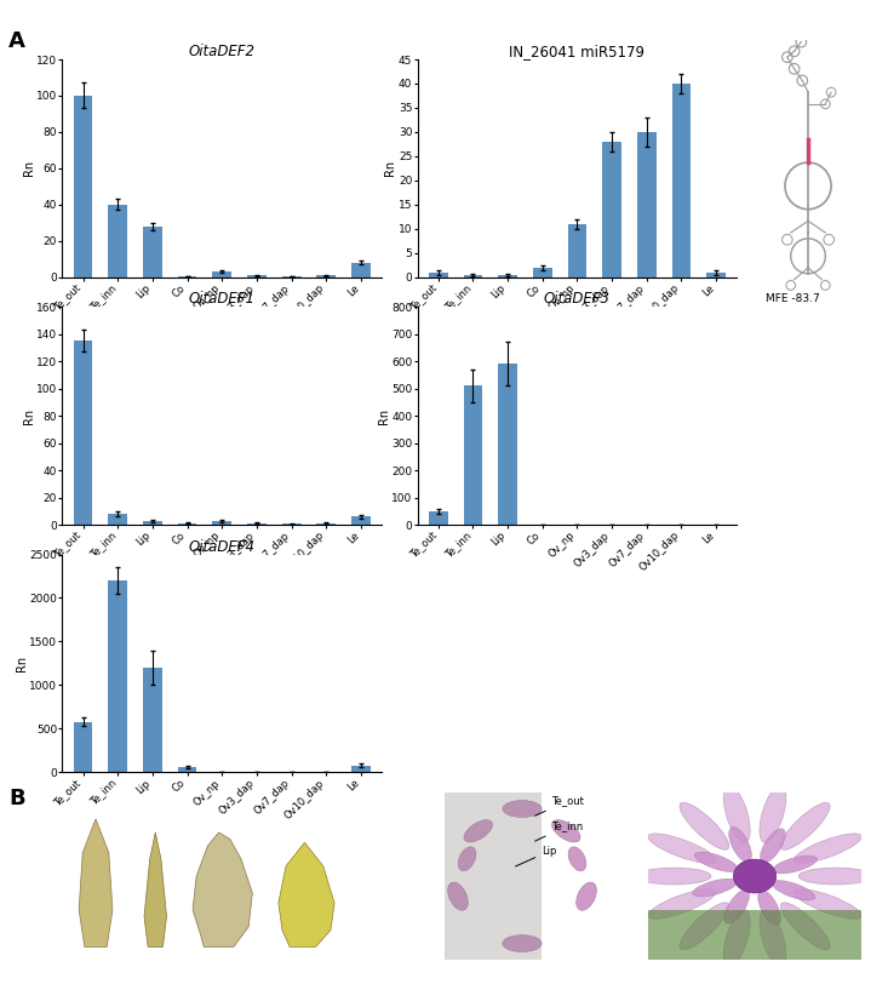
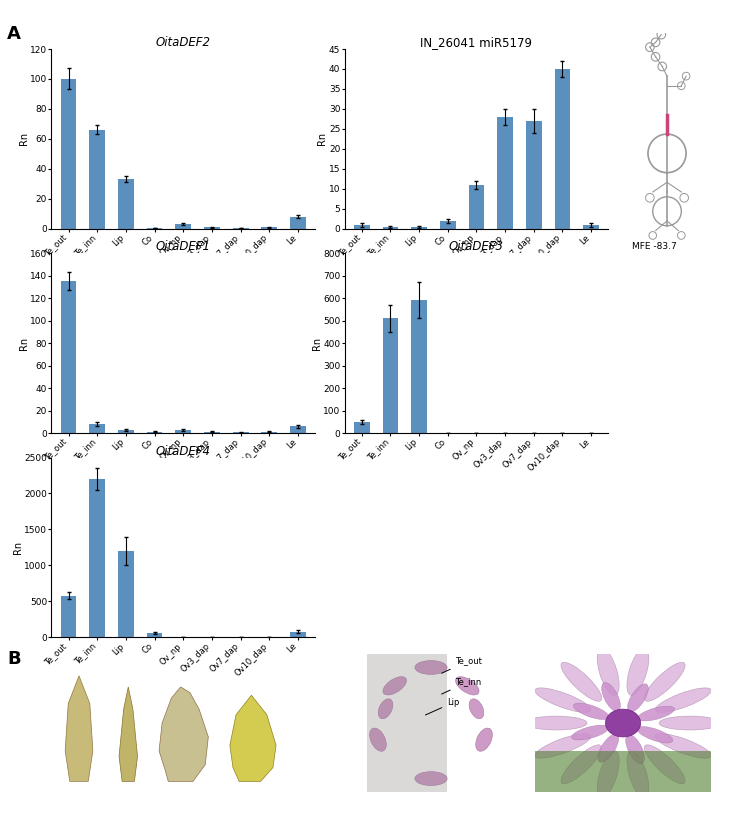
OitaDEF2/Te_inn: 40 -> 66
OitaDEF2/Lip: 28 -> 33
IN_26041 miR5179/Ov7_dap: 30.0 -> 27.0
